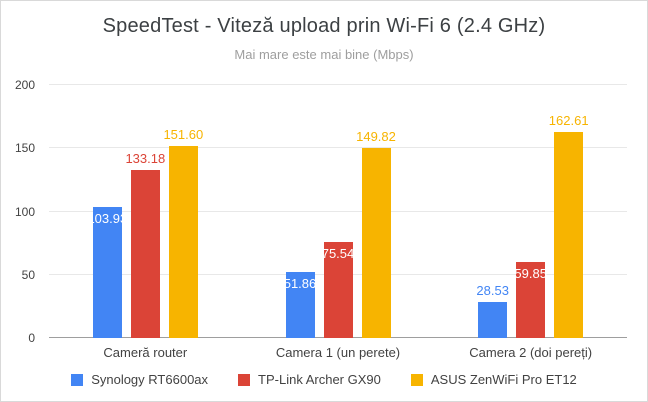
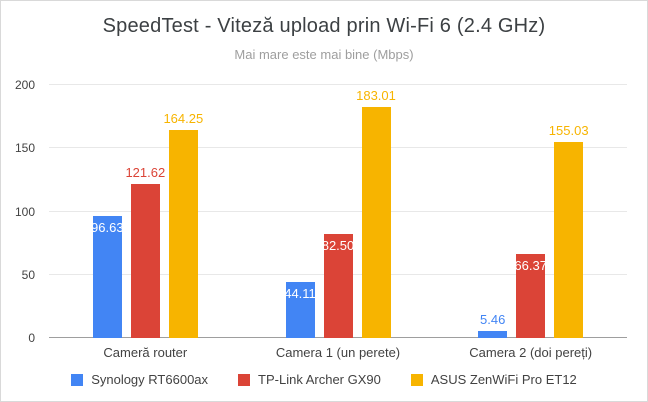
Synology RT6600ax/Cameră router: 103.93 -> 96.63
TP-Link Archer GX90/Cameră router: 133.18 -> 121.62
ASUS ZenWiFi Pro ET12/Cameră router: 151.60 -> 164.25
Synology RT6600ax/Camera 1 (un perete): 51.86 -> 44.11
TP-Link Archer GX90/Camera 1 (un perete): 75.54 -> 82.50
ASUS ZenWiFi Pro ET12/Camera 1 (un perete): 149.82 -> 183.01
Synology RT6600ax/Camera 2 (doi pereți): 28.53 -> 5.46
TP-Link Archer GX90/Camera 2 (doi pereți): 59.85 -> 66.37
ASUS ZenWiFi Pro ET12/Camera 2 (doi pereți): 162.61 -> 155.03
